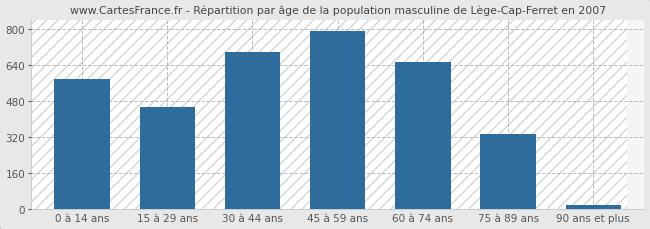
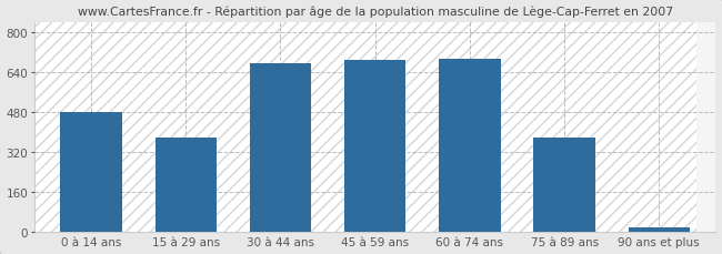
0 à 14 ans: 580 -> 480
15 à 29 ans: 455 -> 380
30 à 44 ans: 700 -> 675
45 à 59 ans: 790 -> 690
60 à 74 ans: 655 -> 695
75 à 89 ans: 335 -> 380
